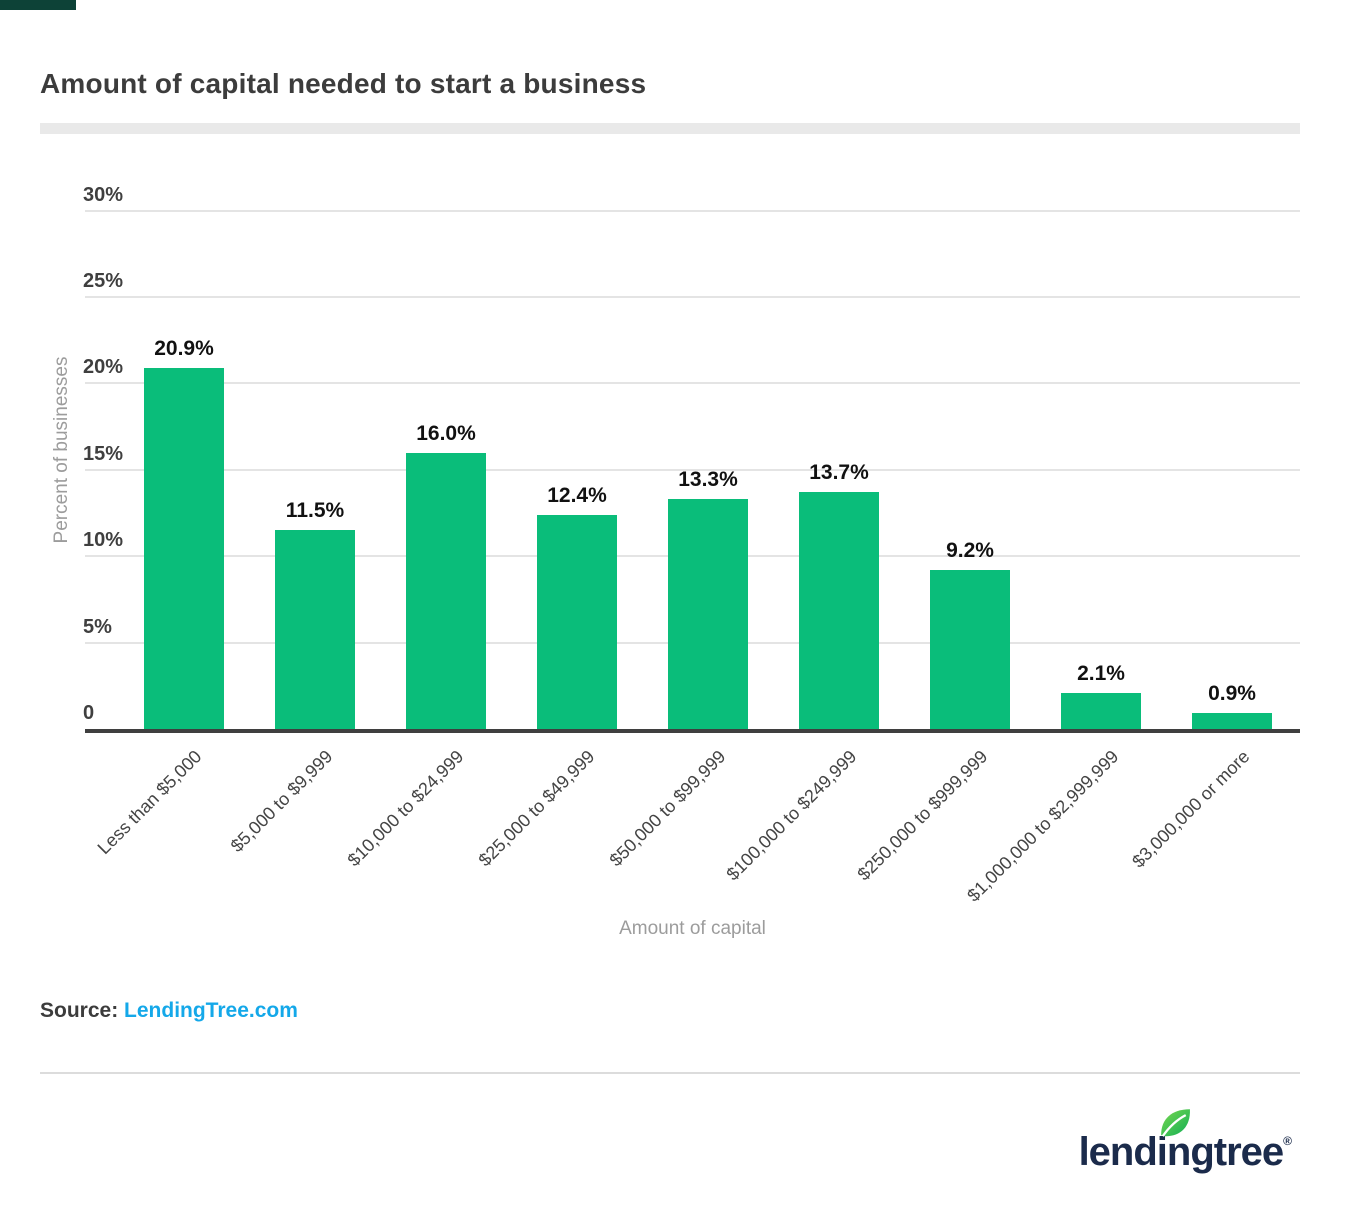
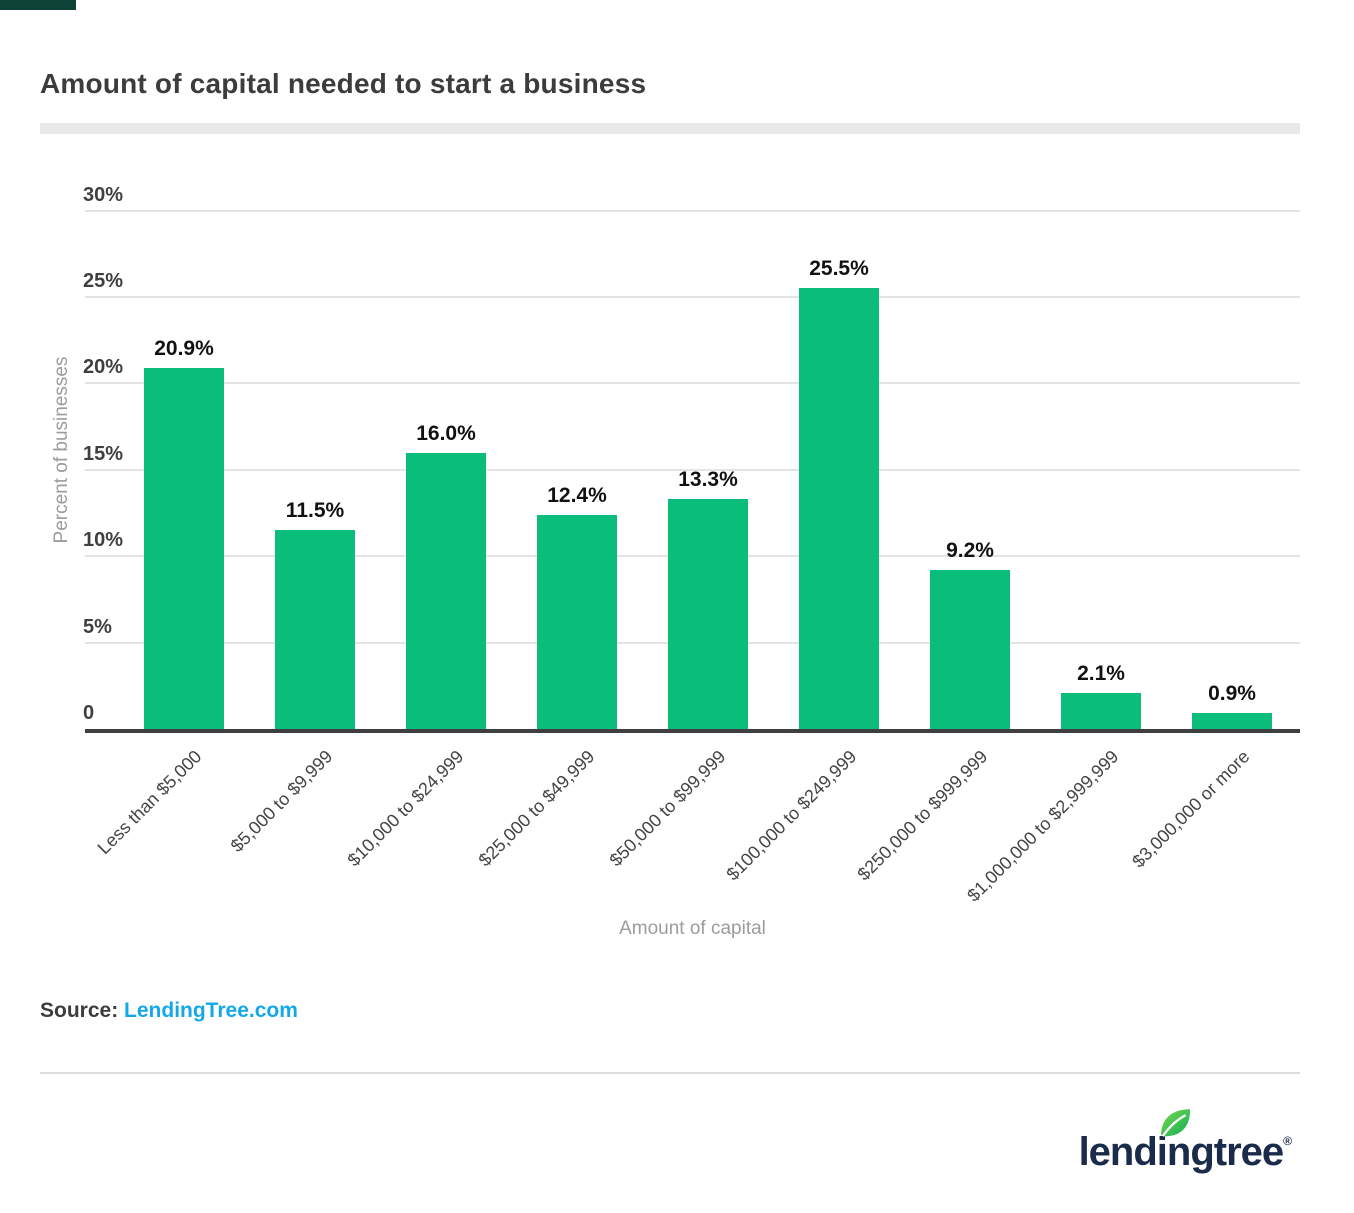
$100,000 to $249,999: 13.7% -> 25.5%
